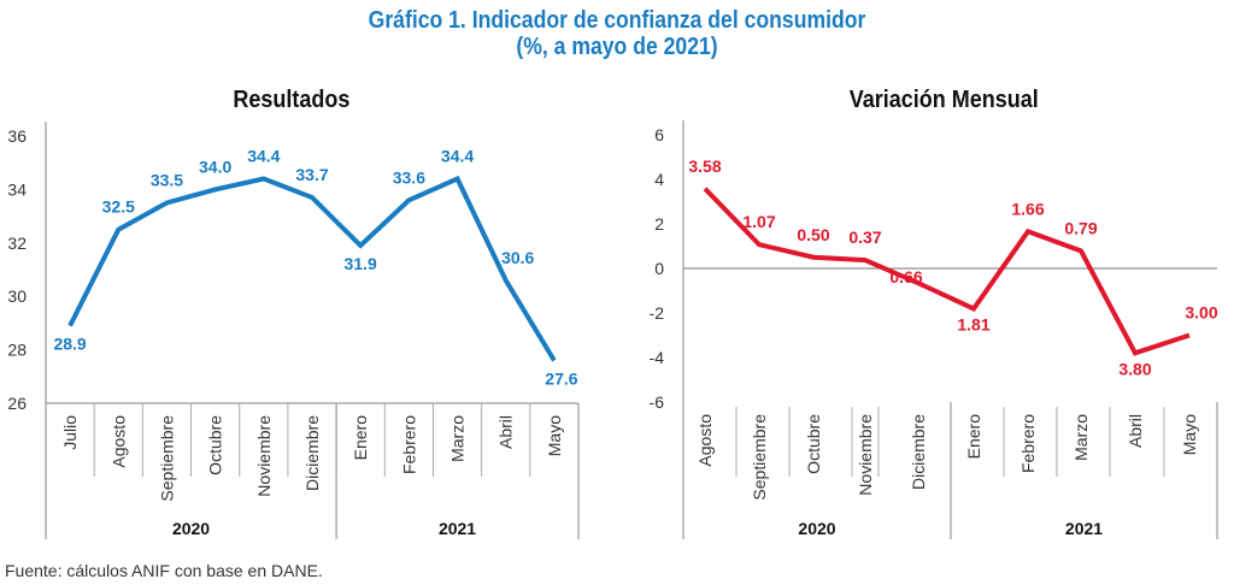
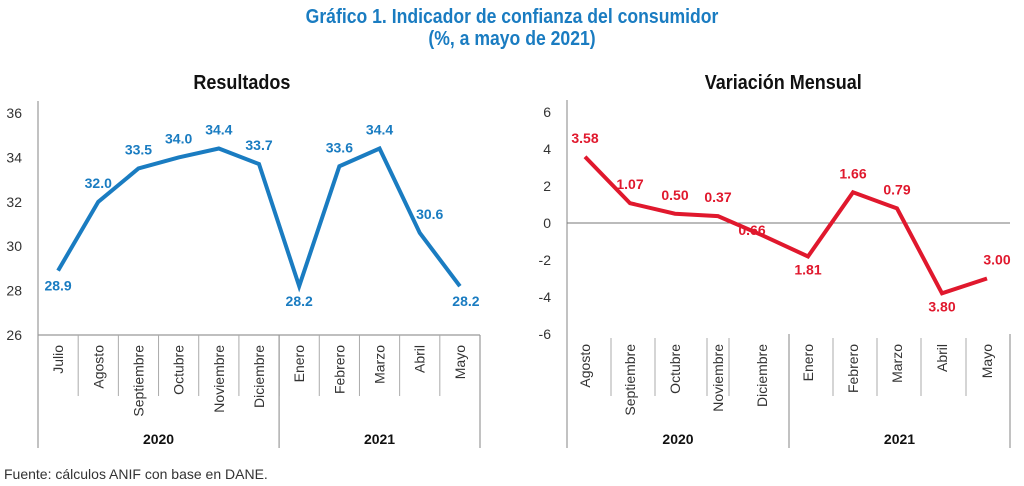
Resultados/Agosto: 32.5 -> 32.0
Resultados/Enero: 31.9 -> 28.2
Resultados/Mayo: 27.6 -> 28.2
